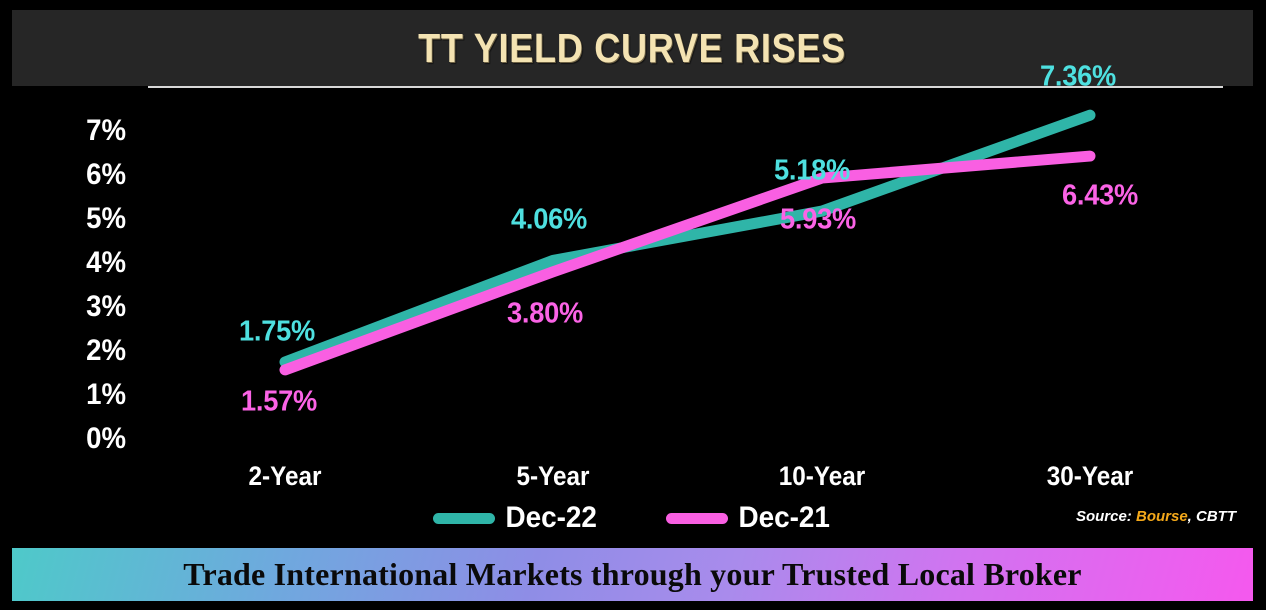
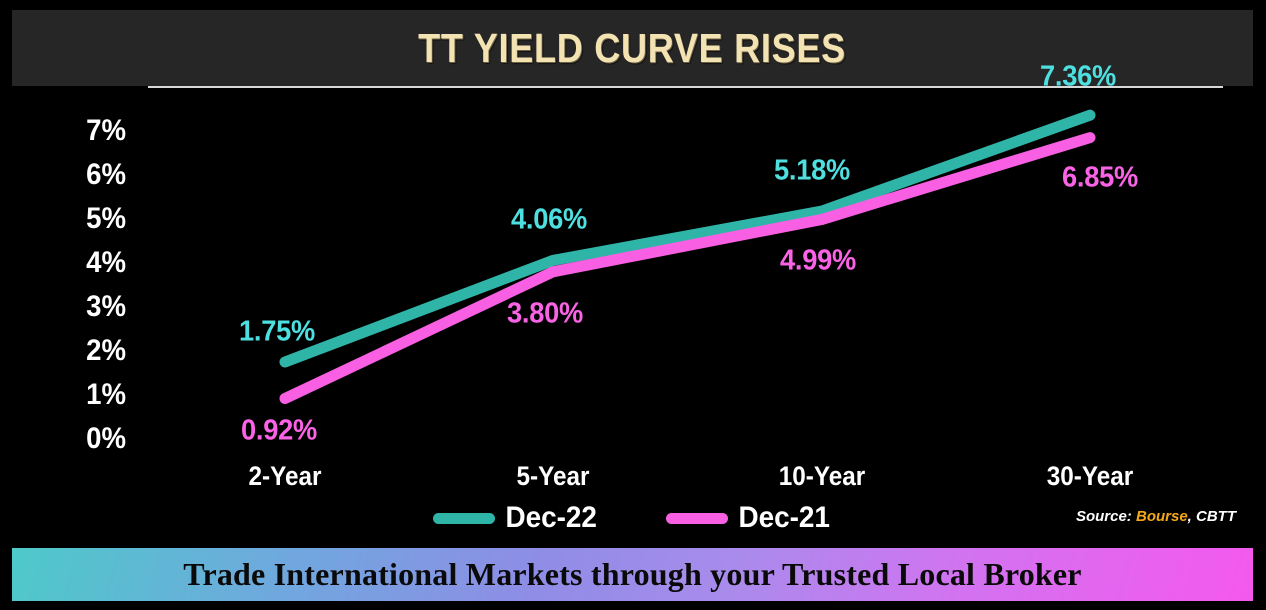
Dec-21/2-Year: 1.57% -> 0.92%
Dec-21/10-Year: 5.93% -> 4.99%
Dec-21/30-Year: 6.43% -> 6.85%
